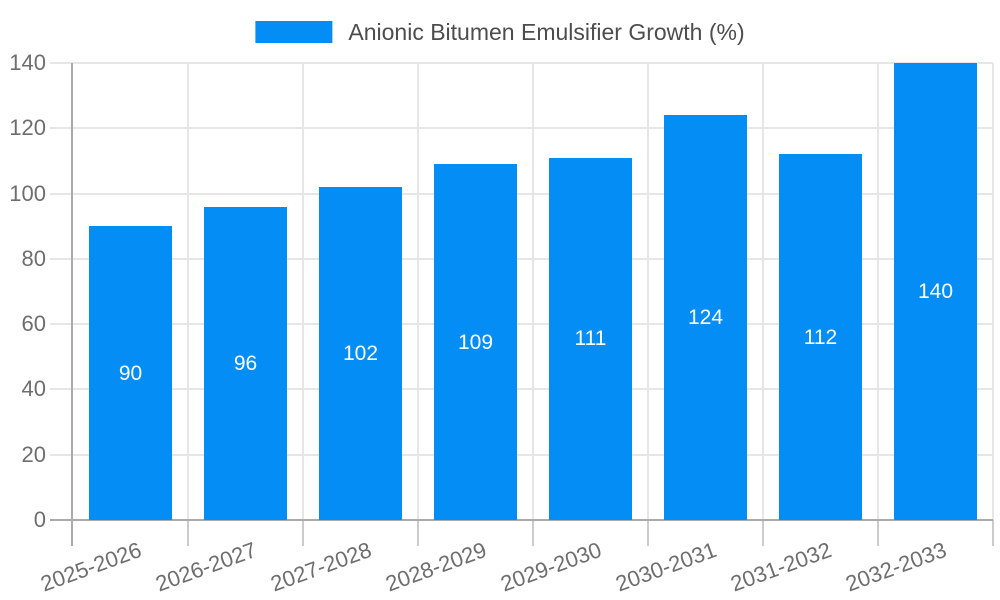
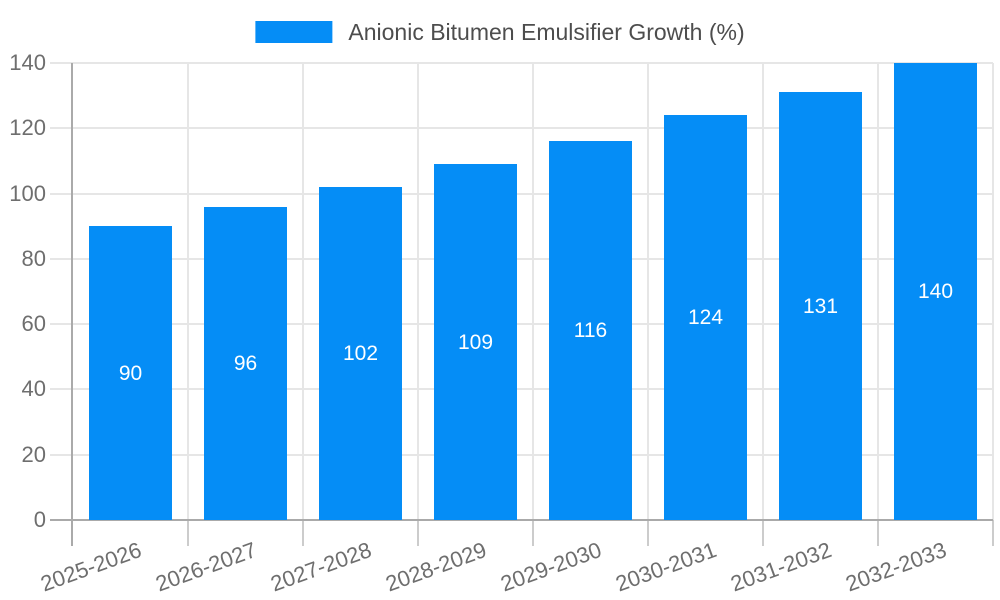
2029-2030: 111 -> 116
2031-2032: 112 -> 131
